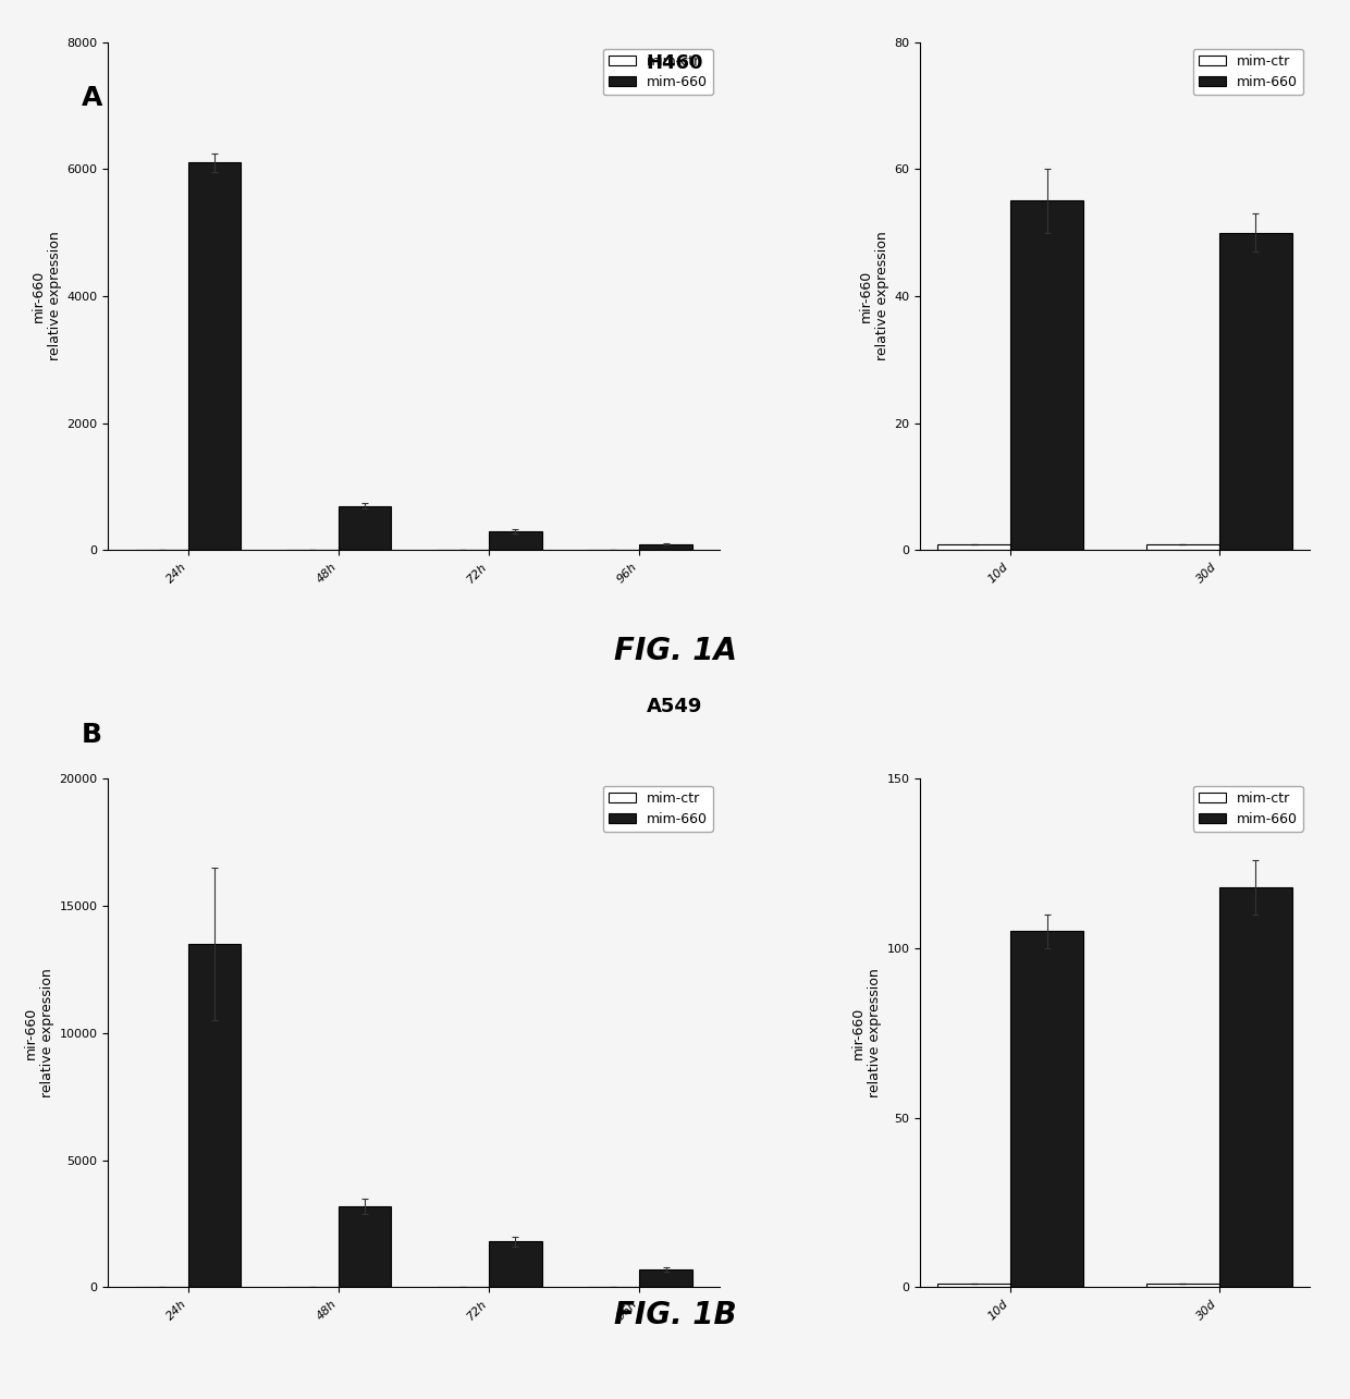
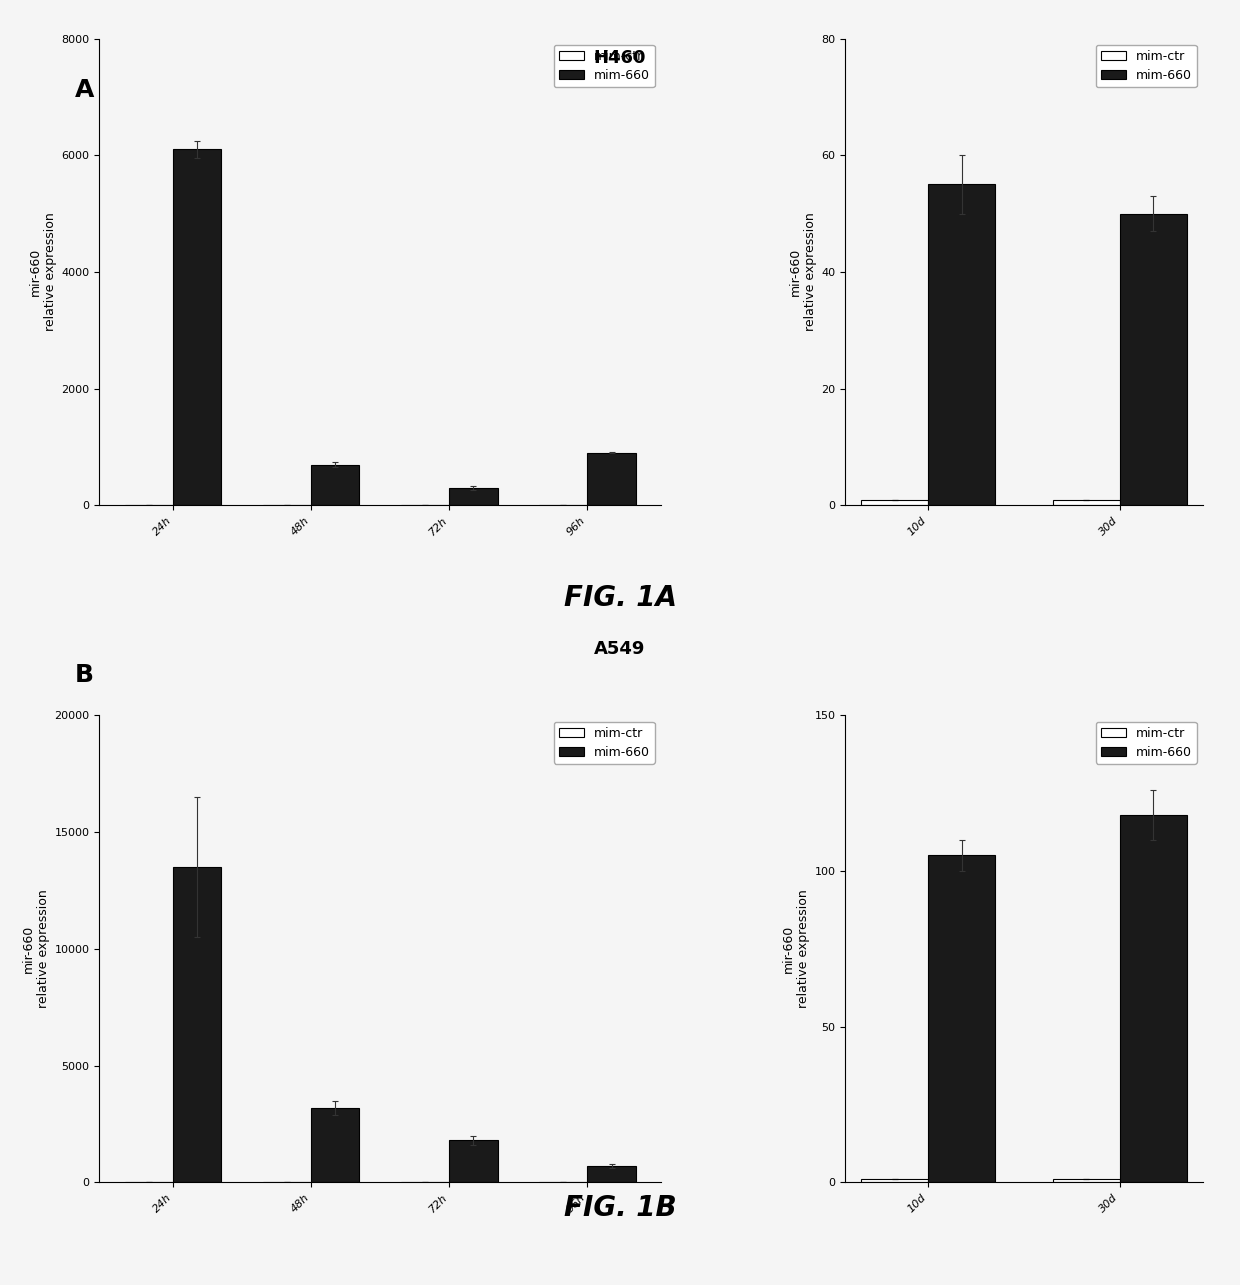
mim-660/96h: 100 -> 900
